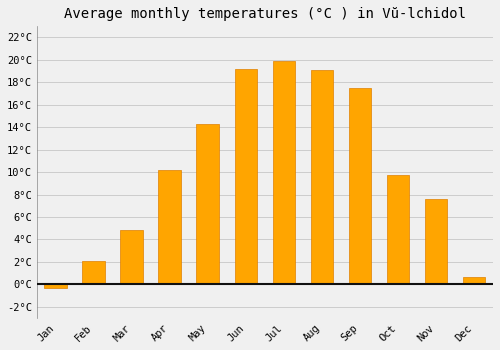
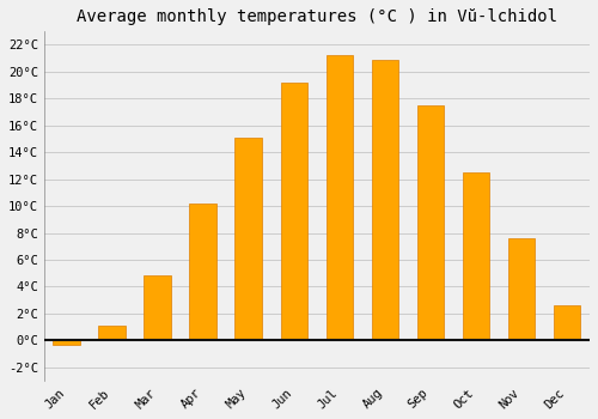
Feb: 2.1°C -> 1.1°C
May: 14.3°C -> 15.1°C
Jul: 19.9°C -> 21.2°C
Aug: 19.1°C -> 20.9°C
Oct: 9.7°C -> 12.5°C
Dec: 0.6°C -> 2.6°C
